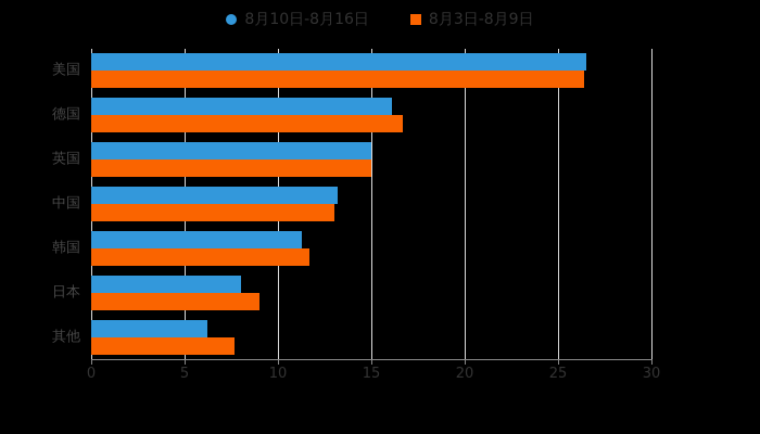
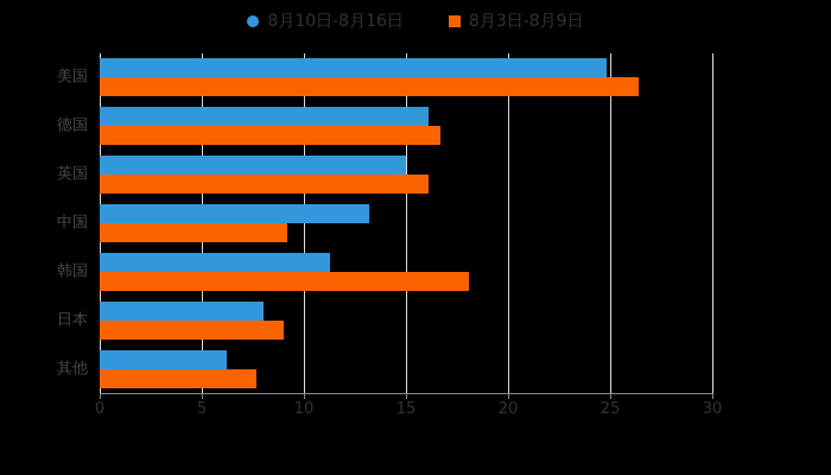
8月10日-8月16日/美国: 26.5 -> 24.8
8月3日-8月9日/英国: 15.0 -> 16.1
8月3日-8月9日/中国: 13.0 -> 9.2
8月3日-8月9日/韩国: 11.7 -> 18.1
